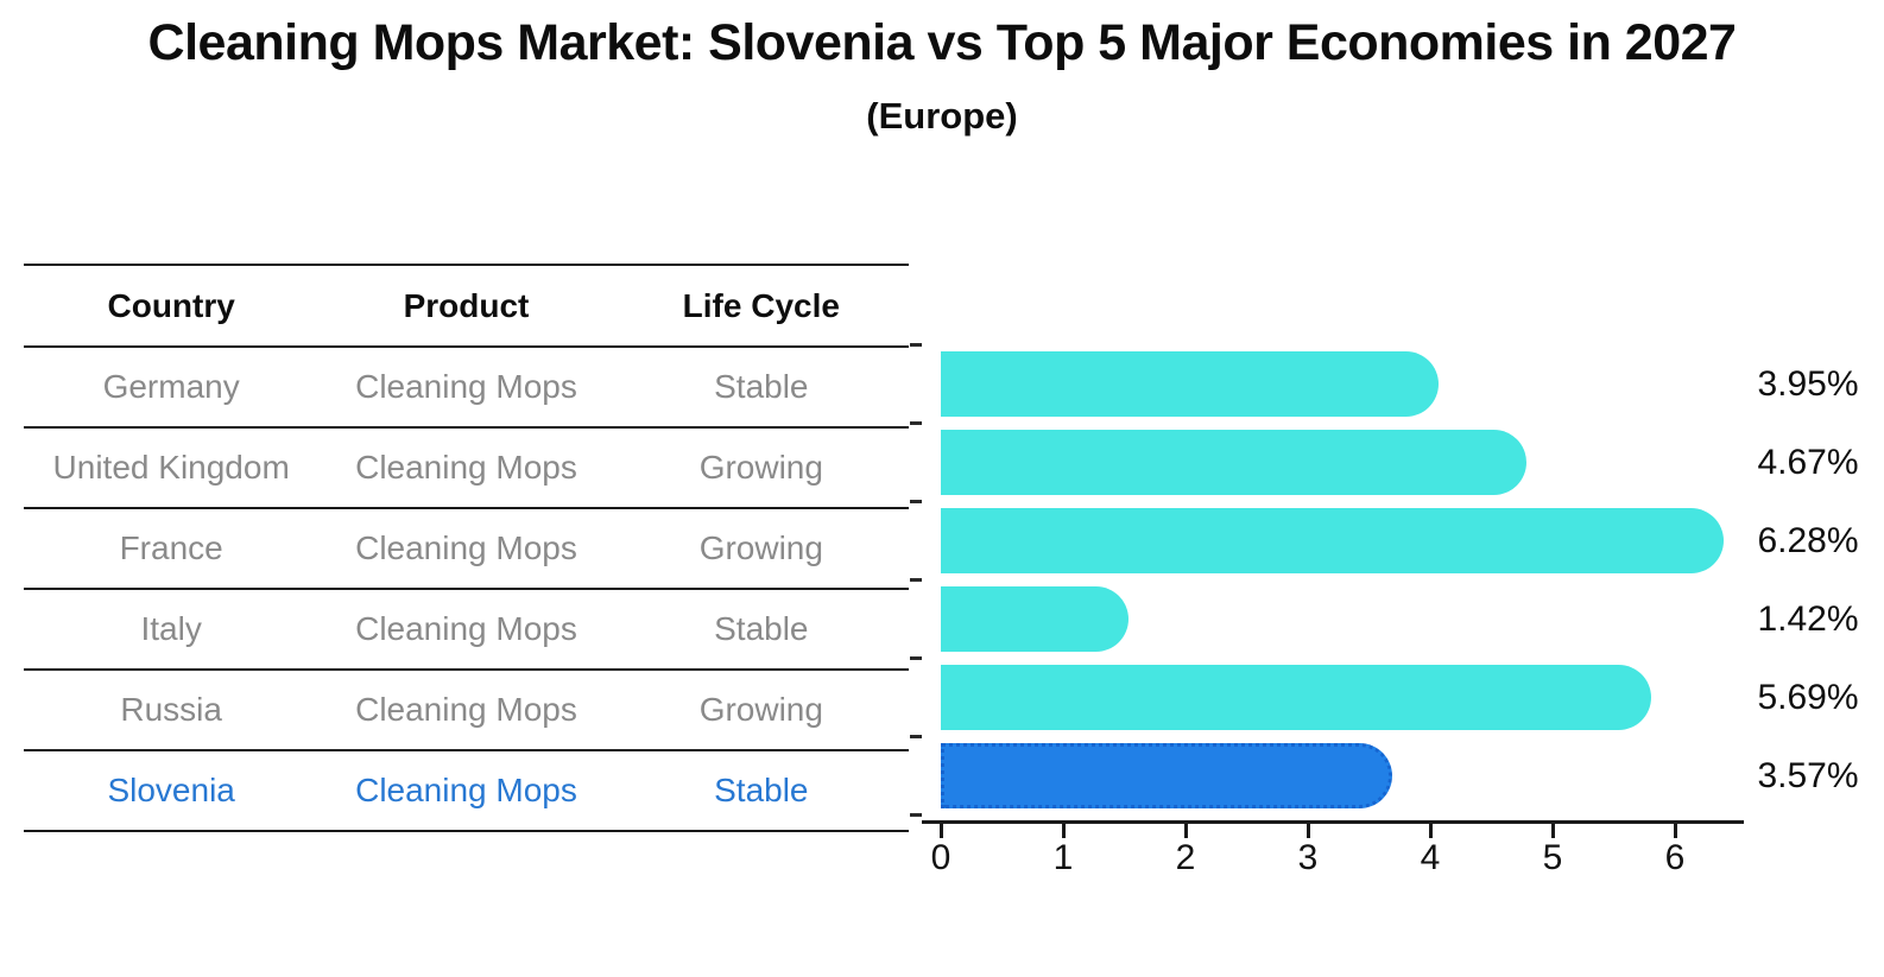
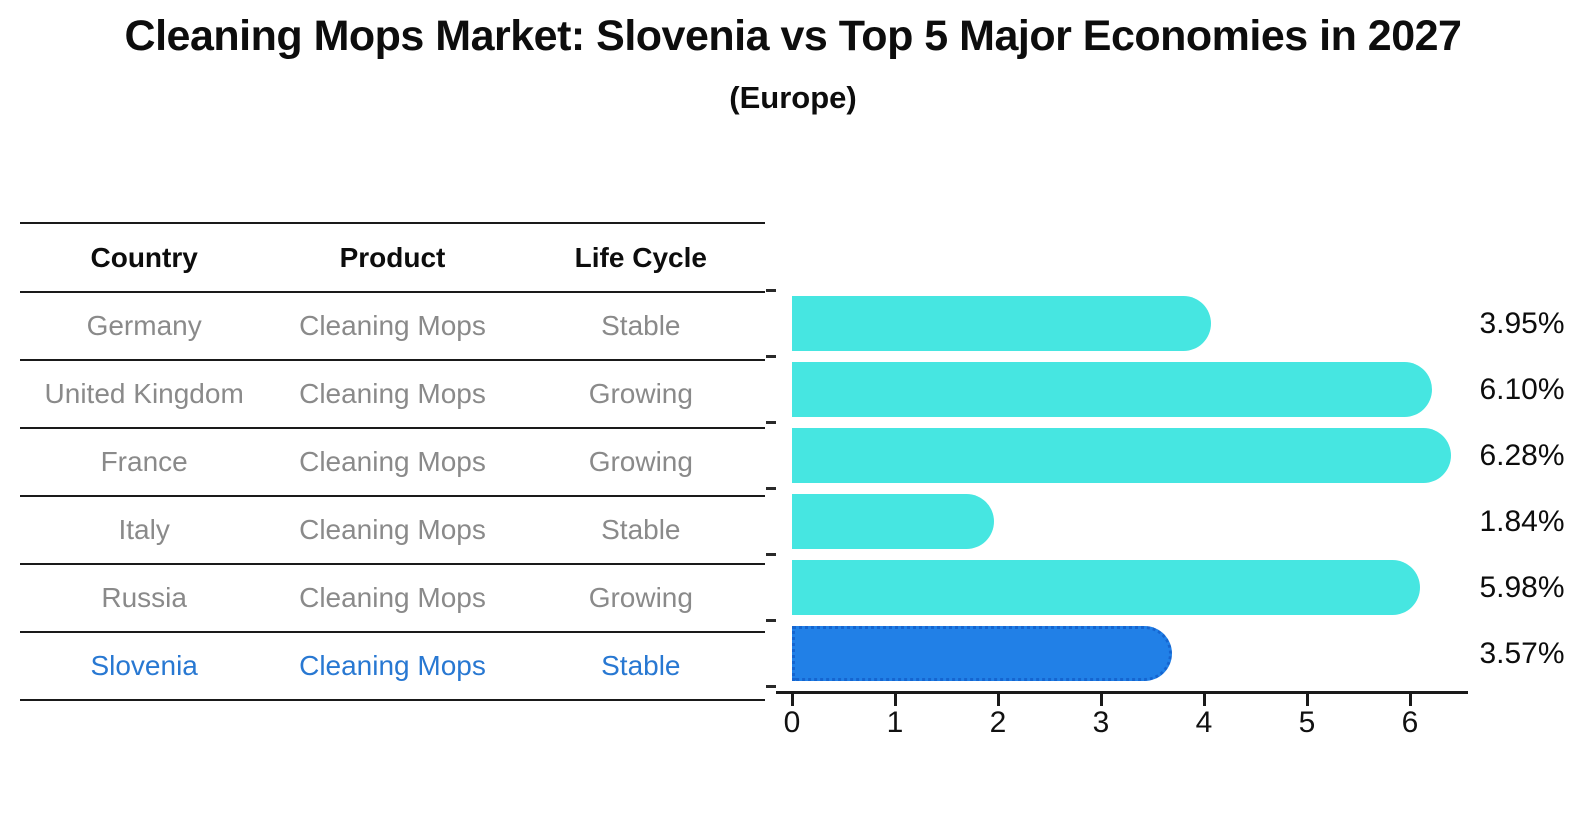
United Kingdom: 4.67% -> 6.10%
Italy: 1.42% -> 1.84%
Russia: 5.69% -> 5.98%
